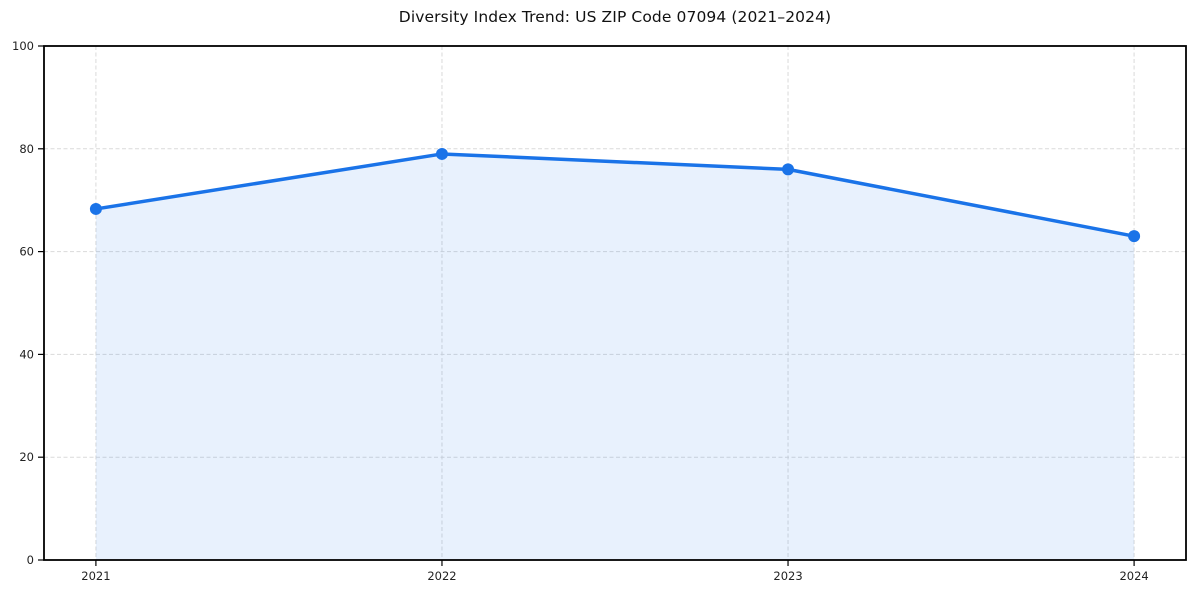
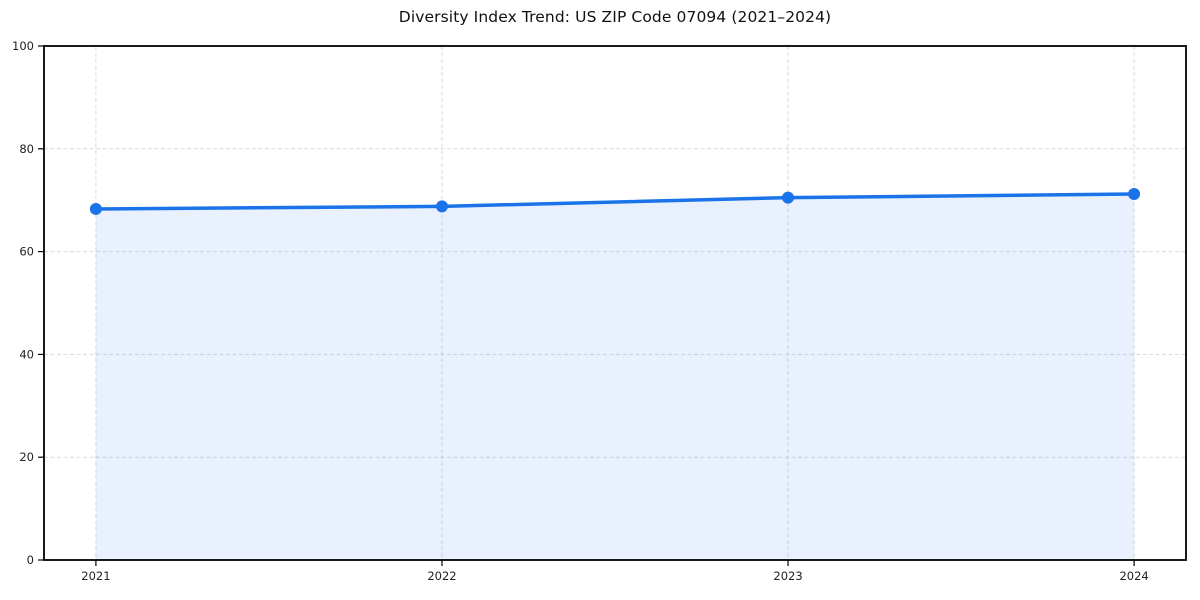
2022: 79 -> 69
2023: 76 -> 70
2024: 63 -> 71
